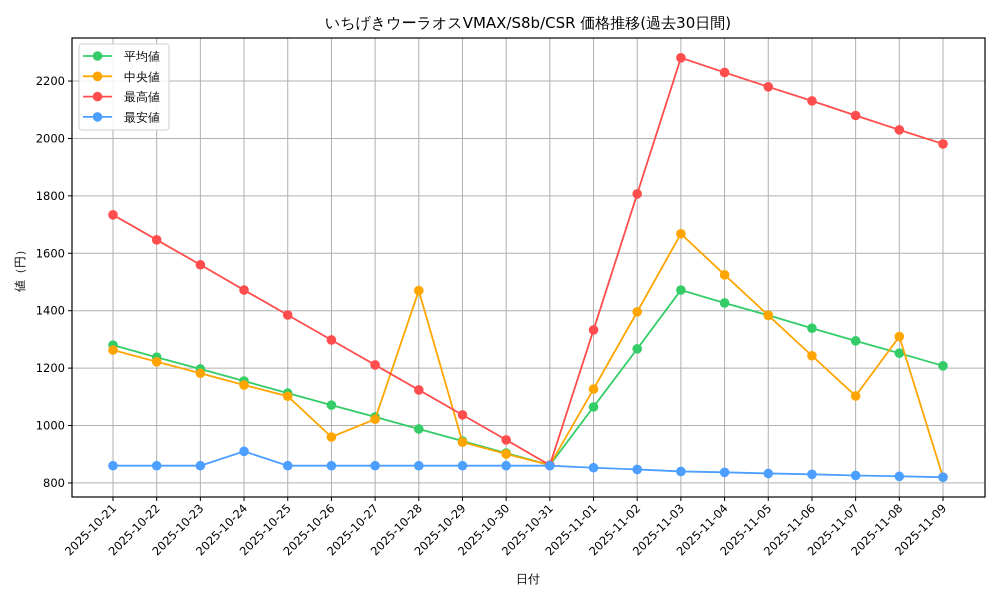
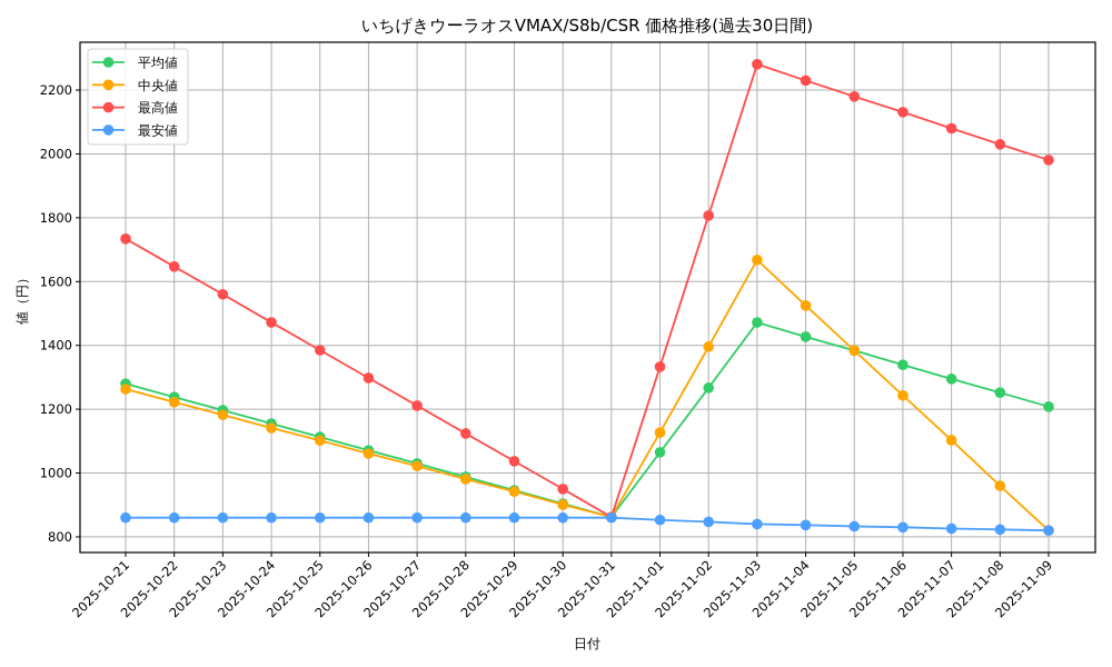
最安値/2025-10-24: 910 -> 860
中央値/2025-10-26: 960 -> 1060
中央値/2025-10-28: 1470 -> 980
中央値/2025-11-08: 1310 -> 960
